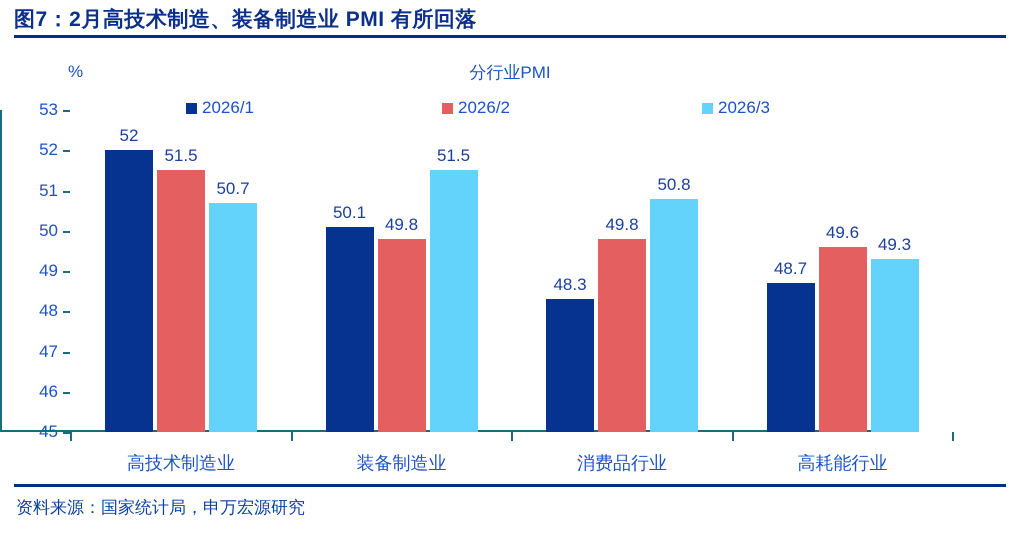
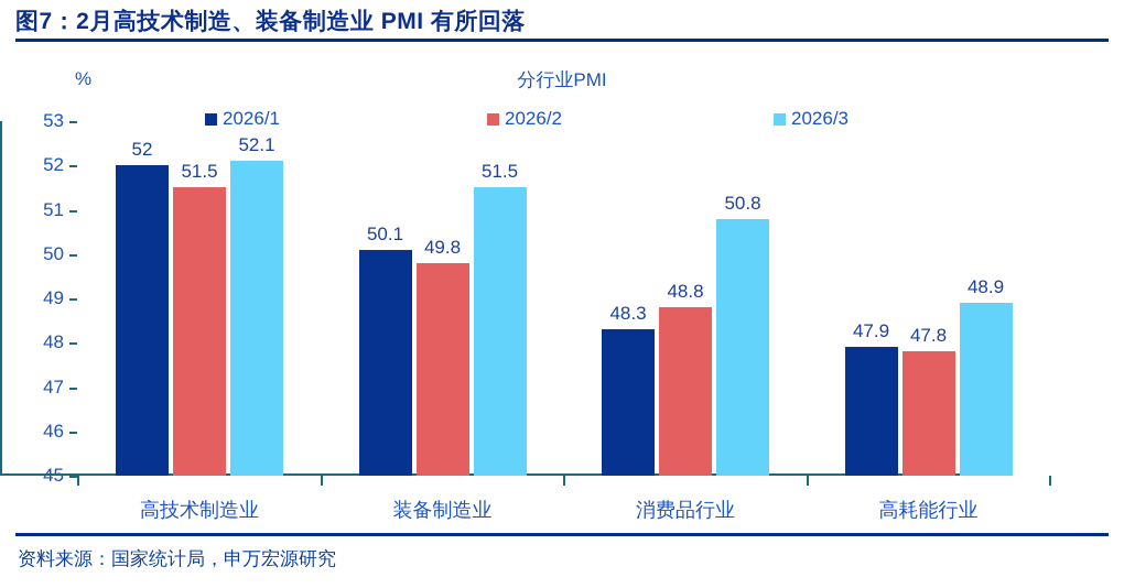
2026/3/高技术制造业: 50.7 -> 52.1
2026/2/消费品行业: 49.8 -> 48.8
2026/1/高耗能行业: 48.7 -> 47.9
2026/2/高耗能行业: 49.6 -> 47.8
2026/3/高耗能行业: 49.3 -> 48.9
